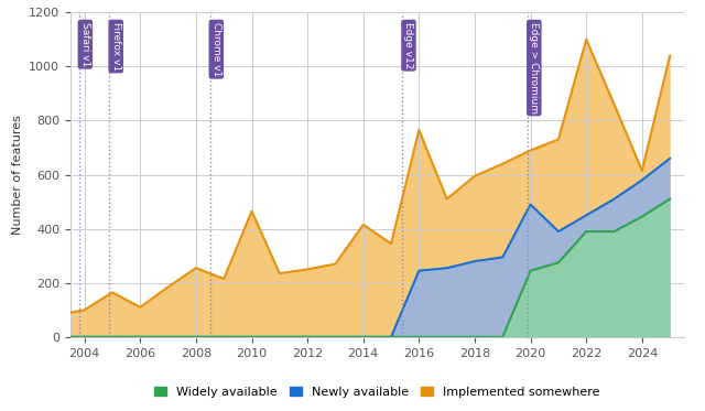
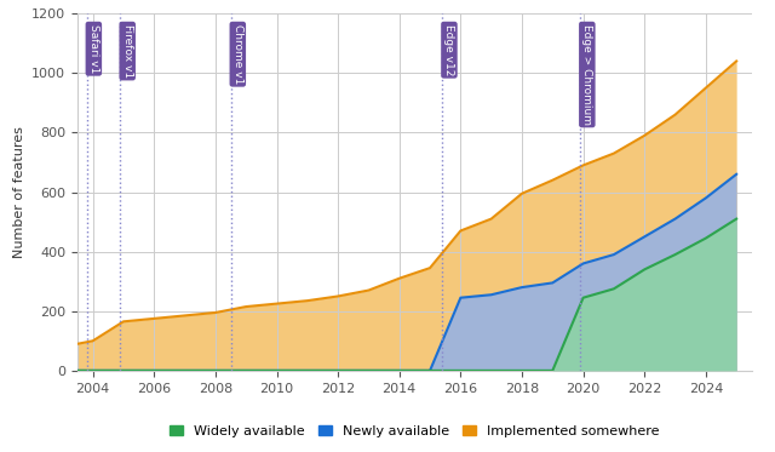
Implemented somewhere/2006: 110 -> 175
Implemented somewhere/2008: 255 -> 195
Implemented somewhere/2010: 465 -> 225
Implemented somewhere/2014: 415 -> 310
Implemented somewhere/2016: 765 -> 470
Newly available/2020: 490 -> 360
Implemented somewhere/2022: 1100 -> 790
Widely available/2022: 390 -> 340
Implemented somewhere/2024: 615 -> 950
